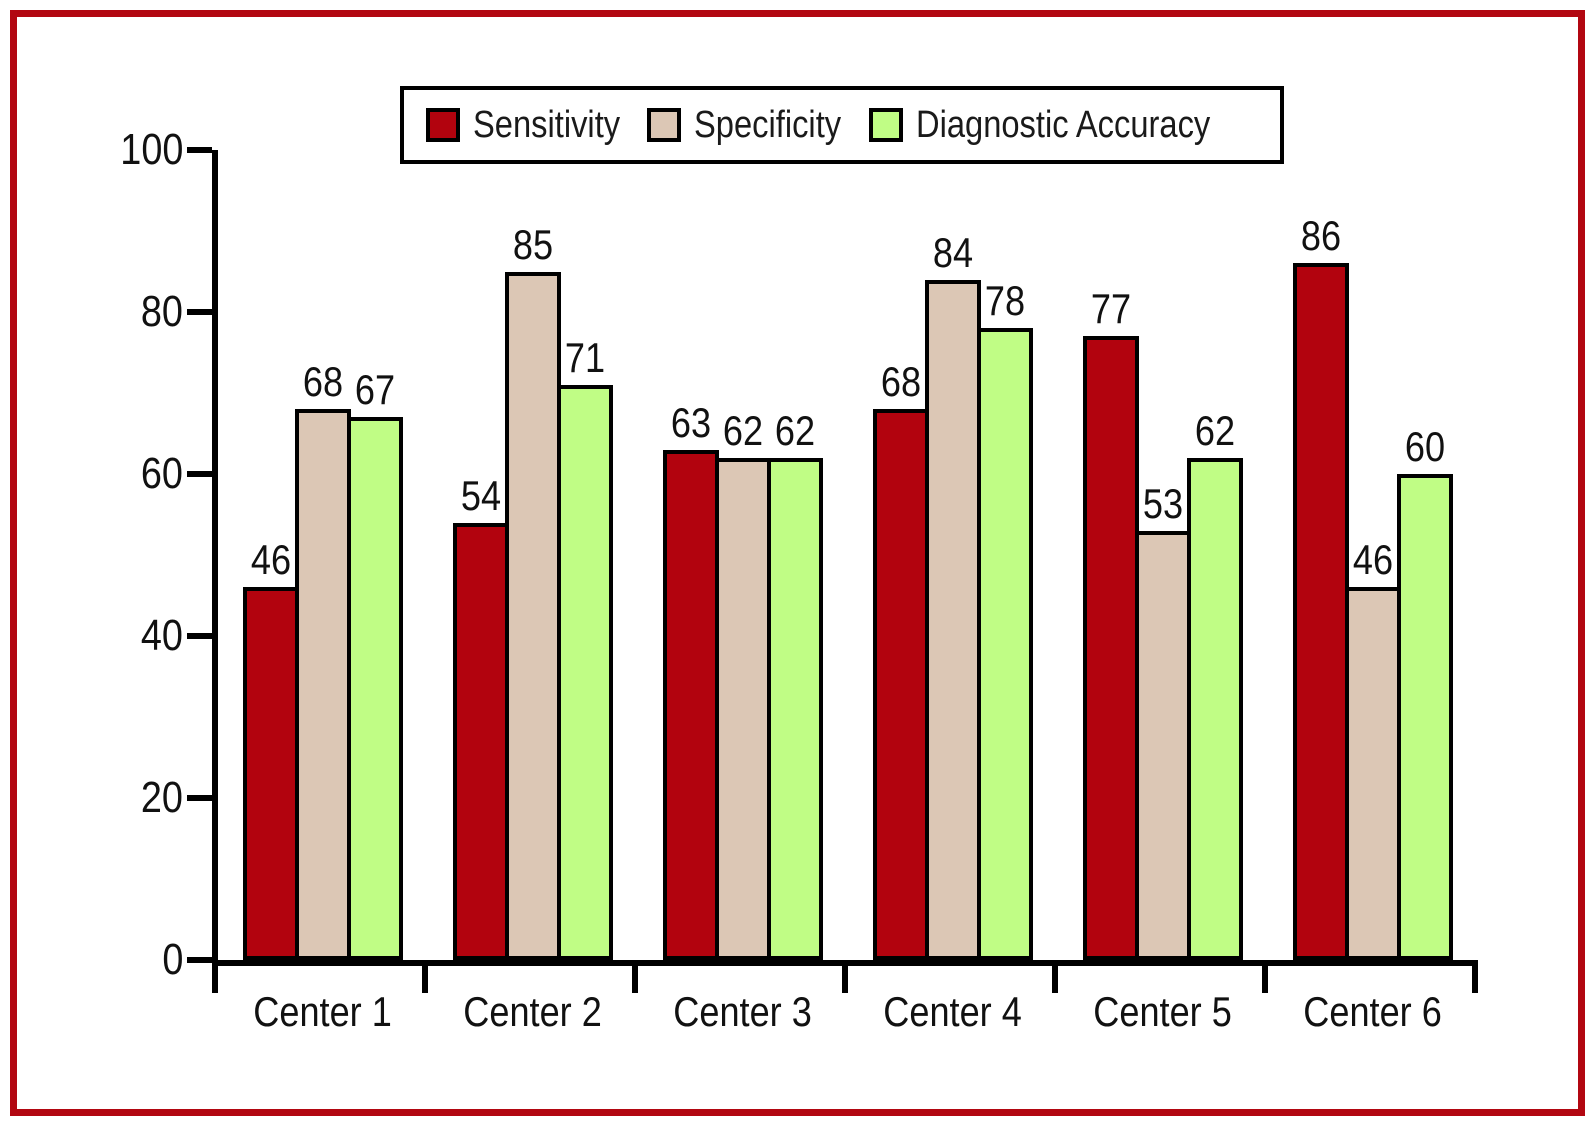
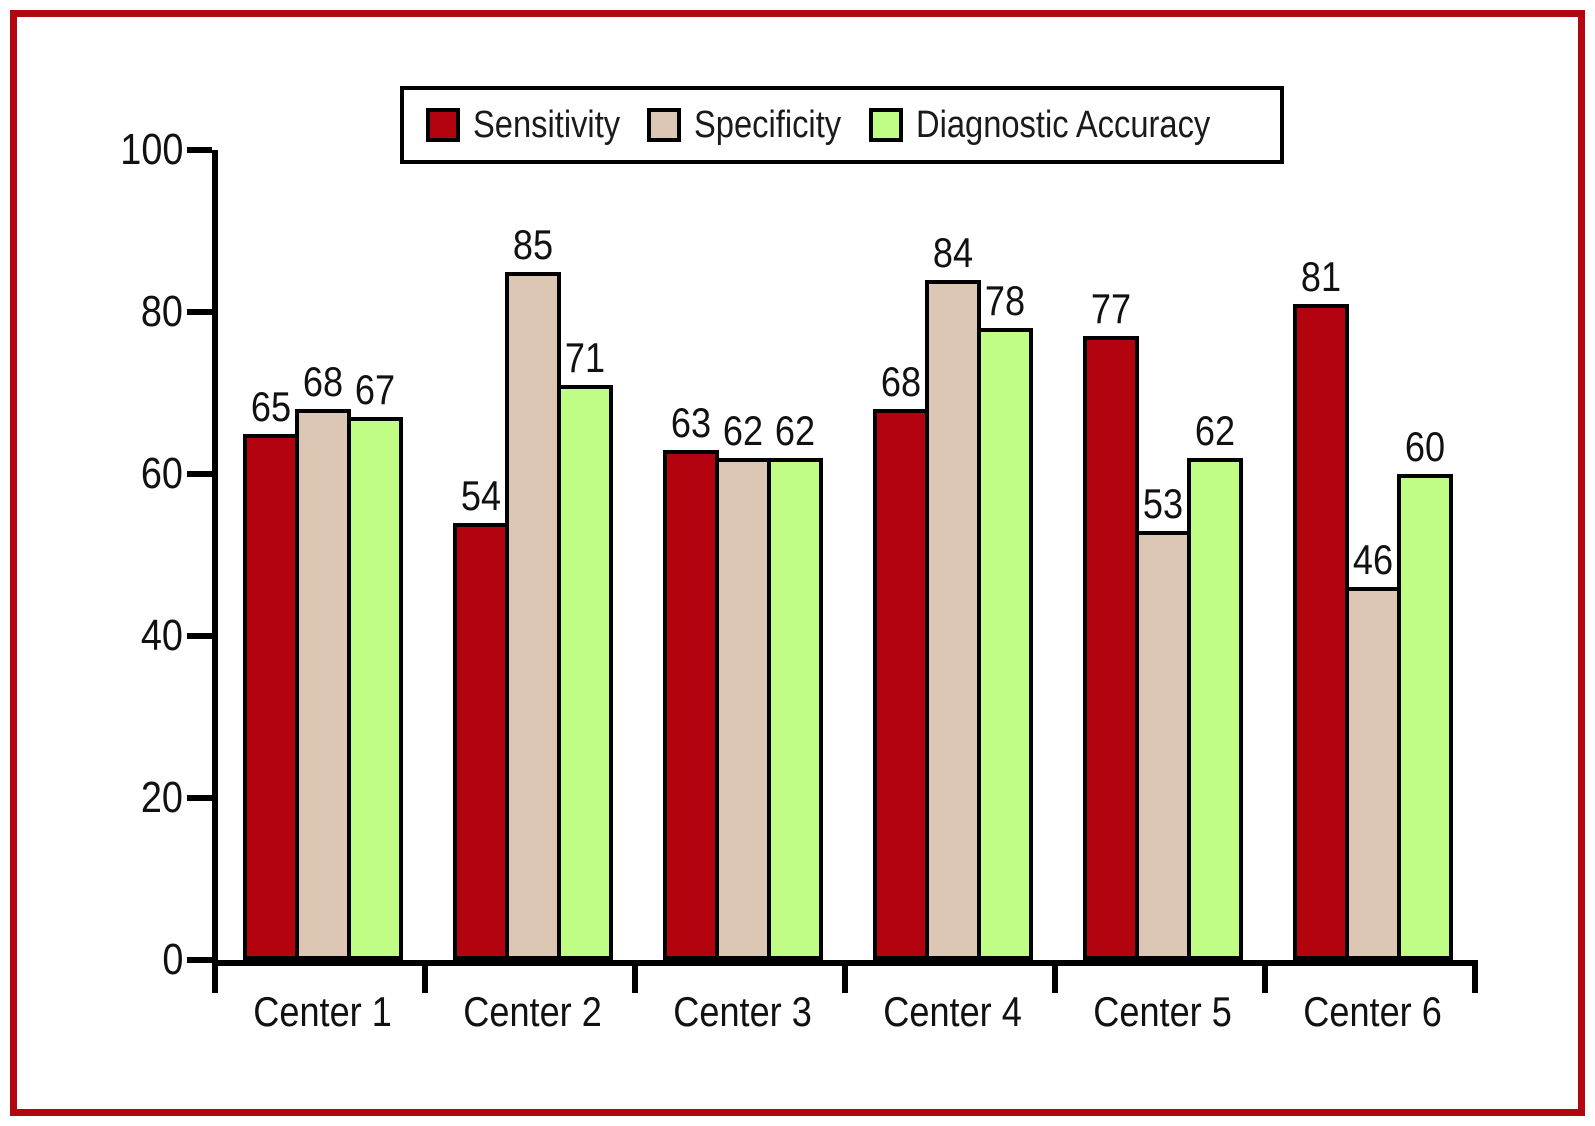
Sensitivity/Center 1: 46 -> 65
Sensitivity/Center 6: 86 -> 81
